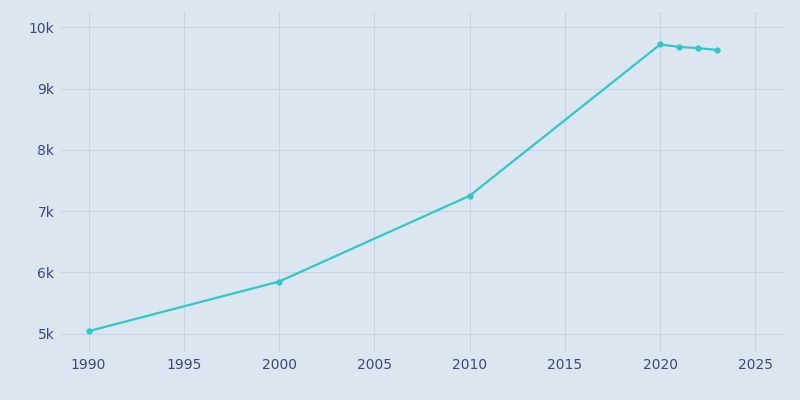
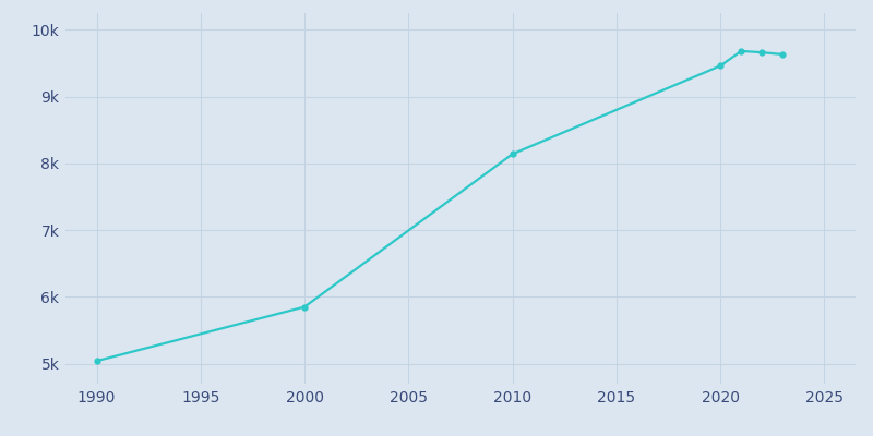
2010: 7.25k -> 8.14k
2020: 9.72k -> 9.46k
